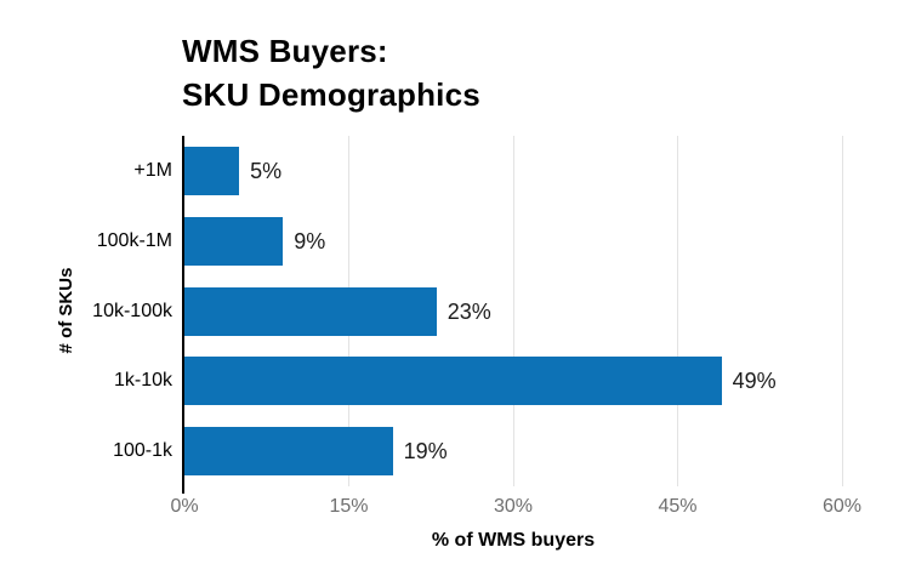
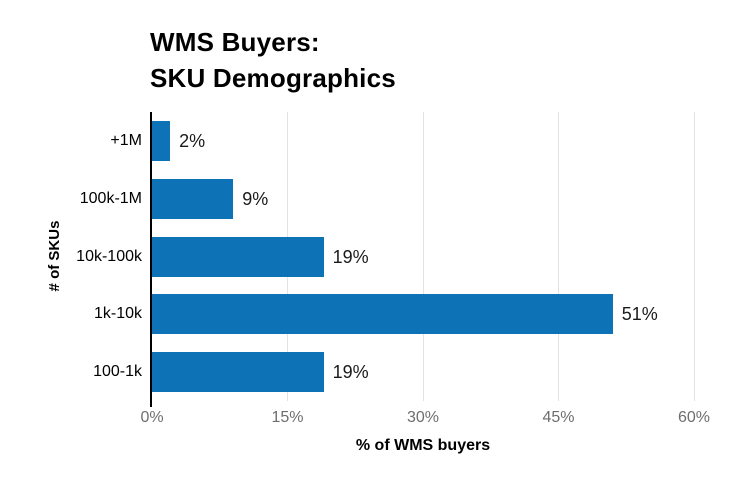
+1M: 5% -> 2%
10k-100k: 23% -> 19%
1k-10k: 49% -> 51%
